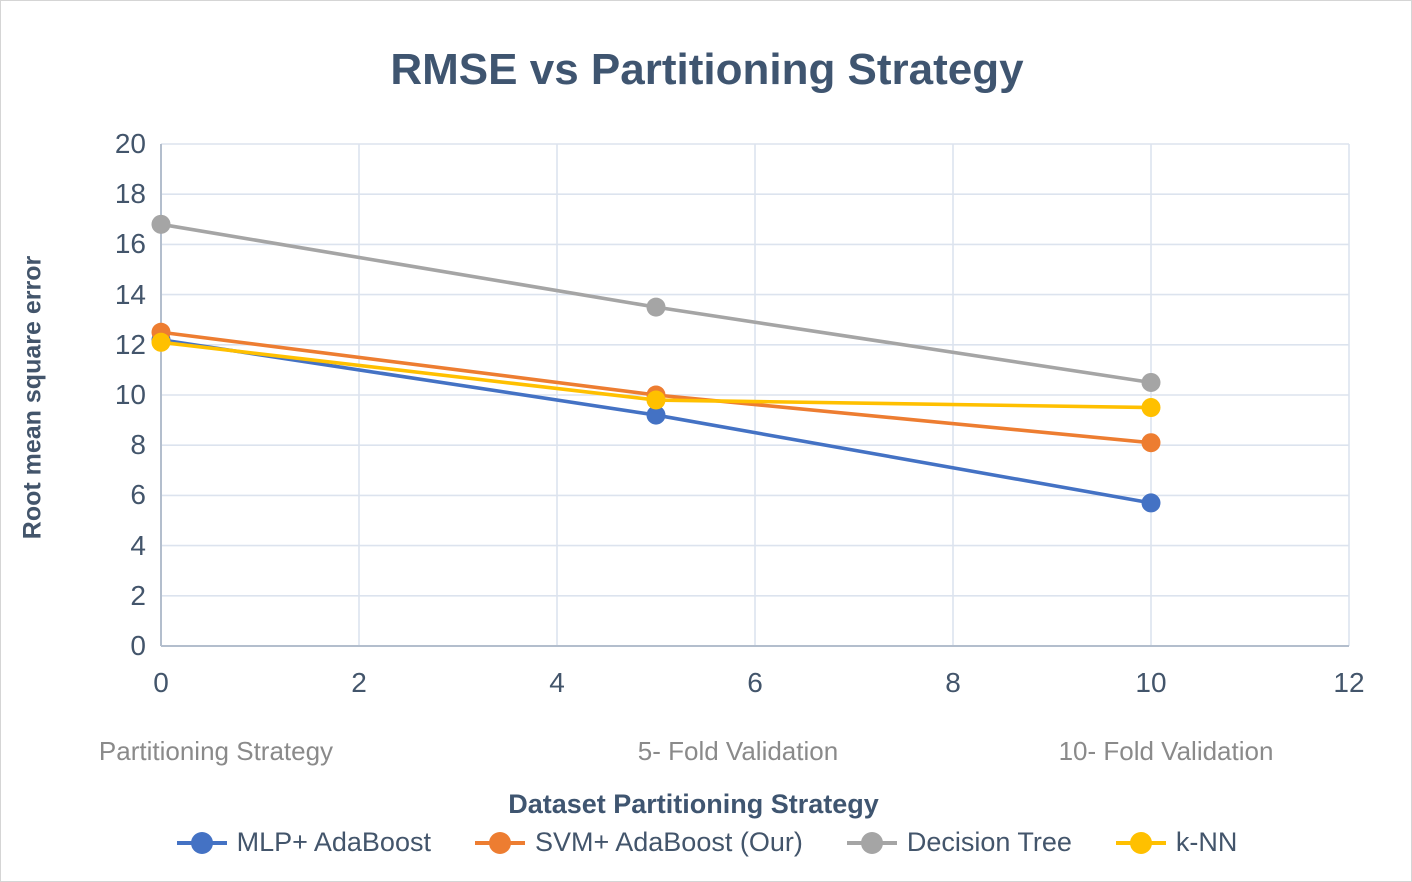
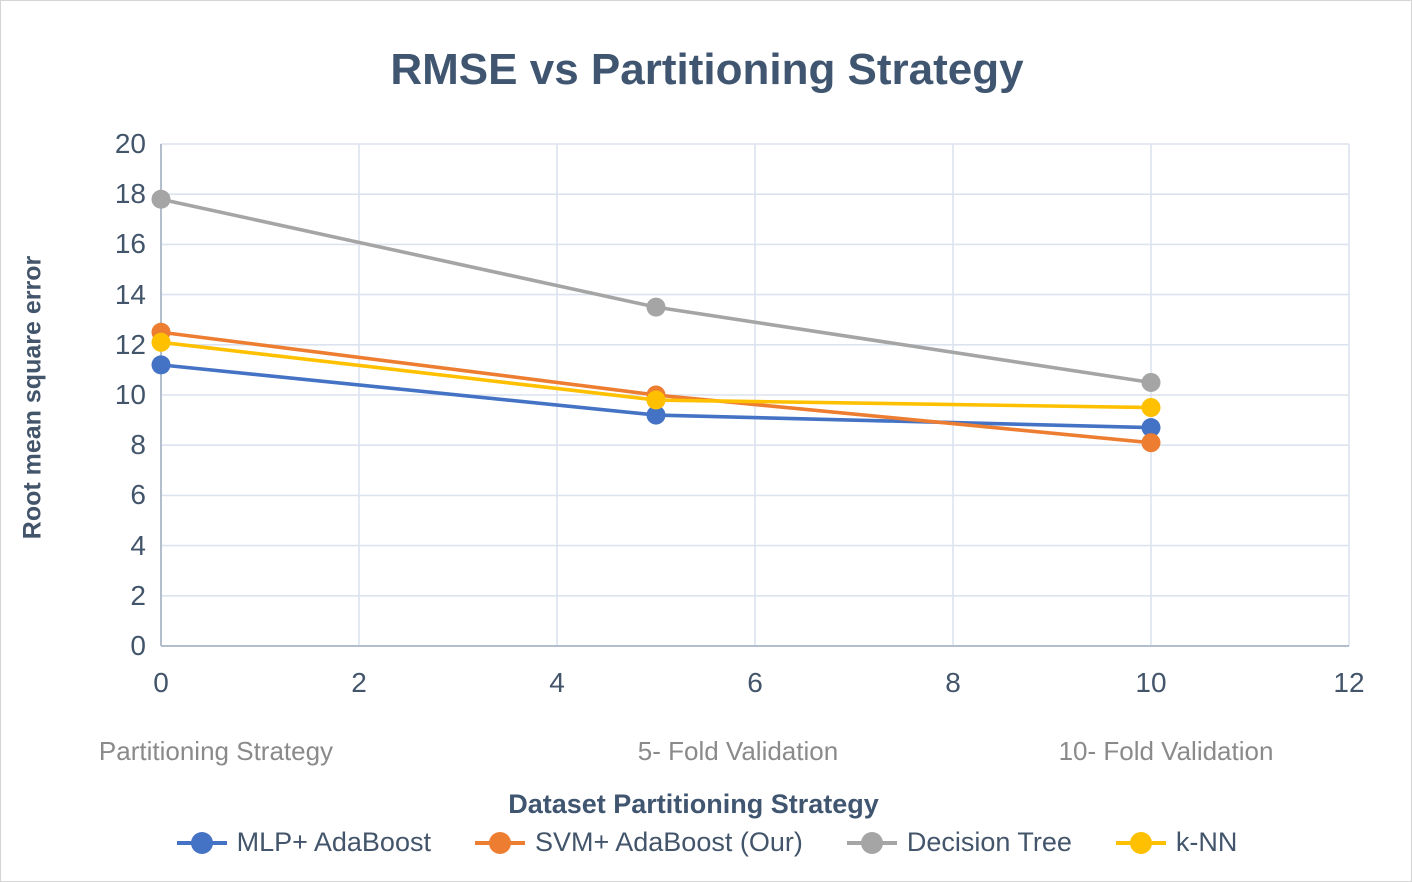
MLP+ AdaBoost/0: 12.2 -> 11.2
Decision Tree/0: 16.8 -> 17.8
MLP+ AdaBoost/10: 5.7 -> 8.7
